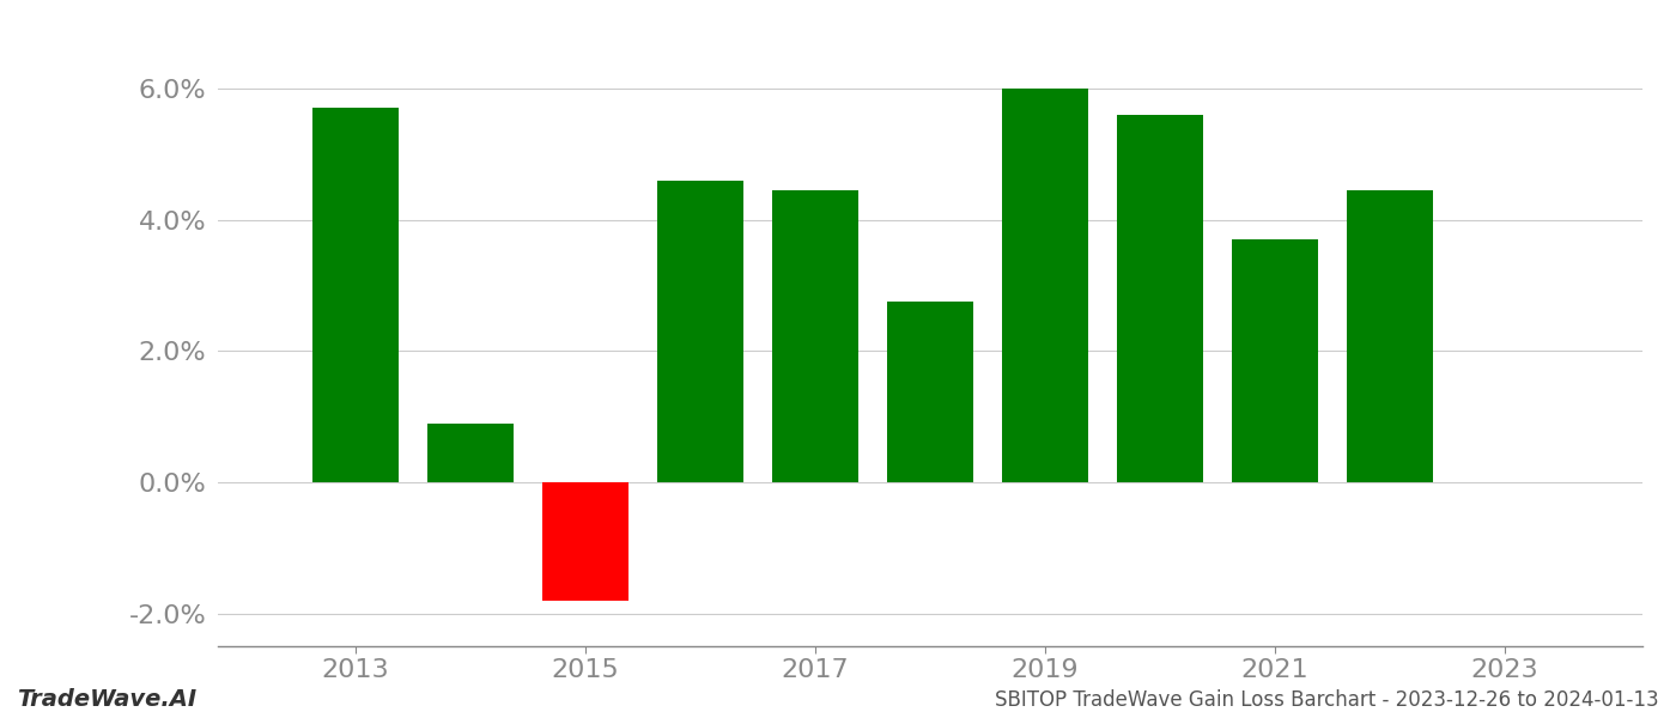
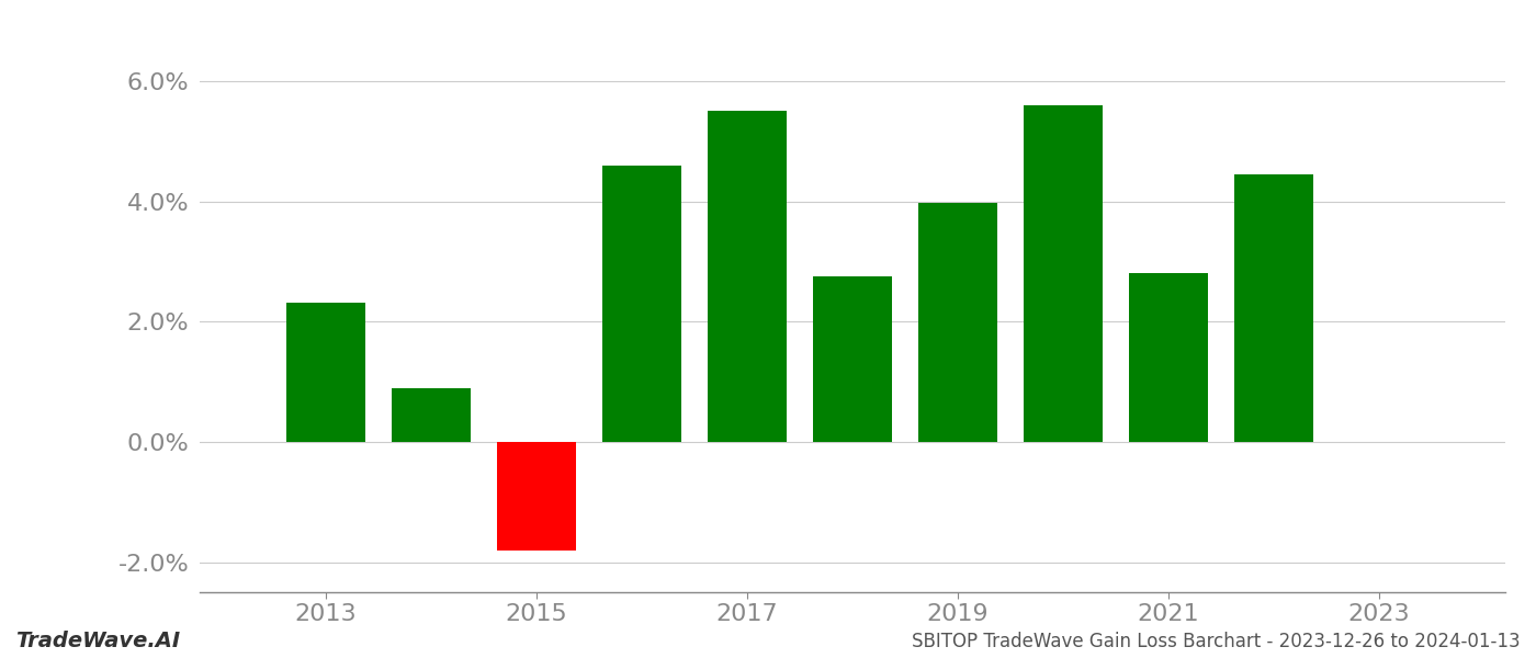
2013: 5.70% -> 2.32%
2017: 4.45% -> 5.50%
2019: 6.00% -> 3.98%
2021: 3.70% -> 2.80%
